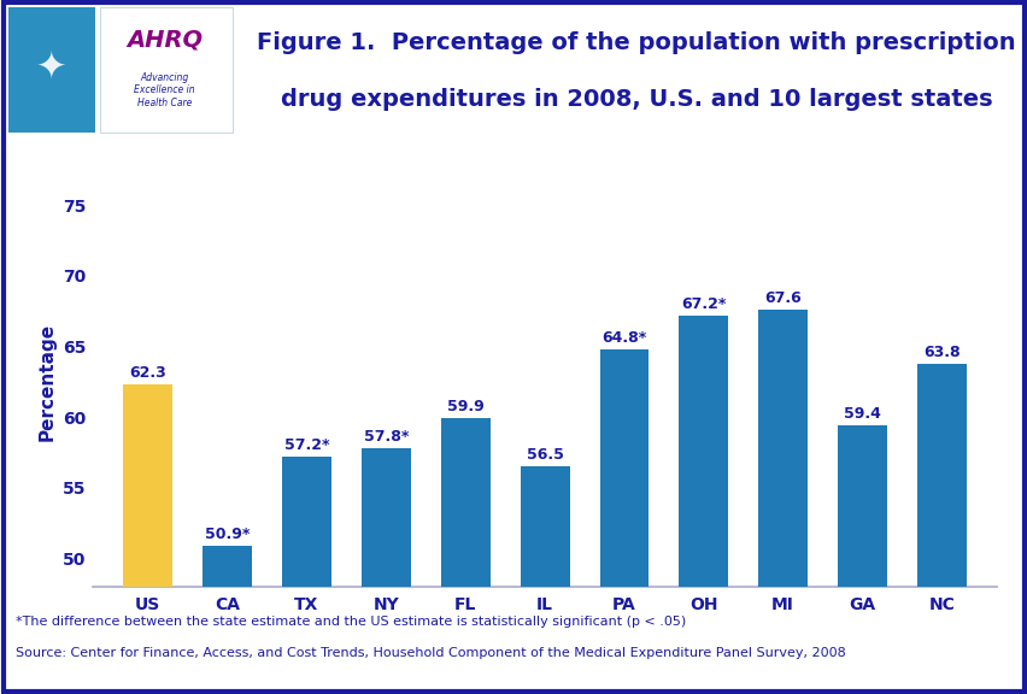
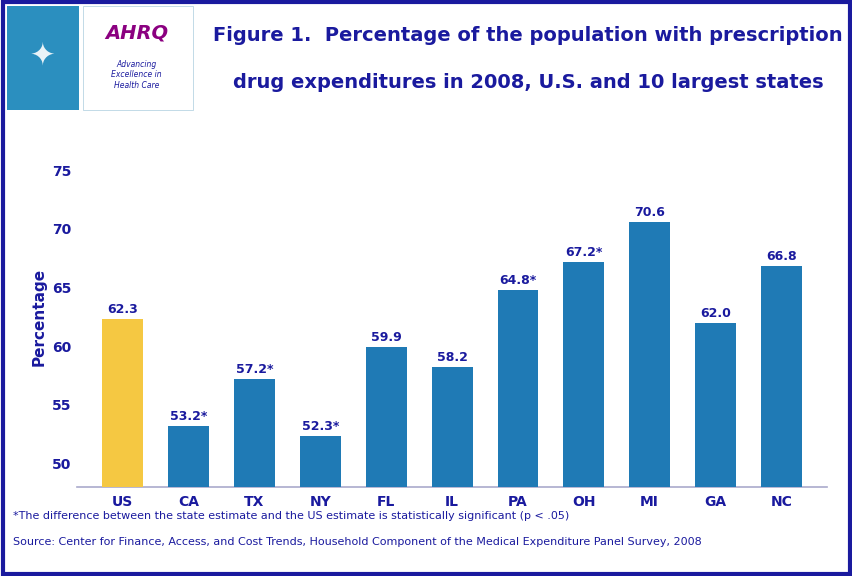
CA: 50.9* -> 53.2*
NY: 57.8* -> 52.3*
IL: 56.5 -> 58.2
MI: 67.6 -> 70.6
GA: 59.4 -> 62.0
NC: 63.8 -> 66.8
